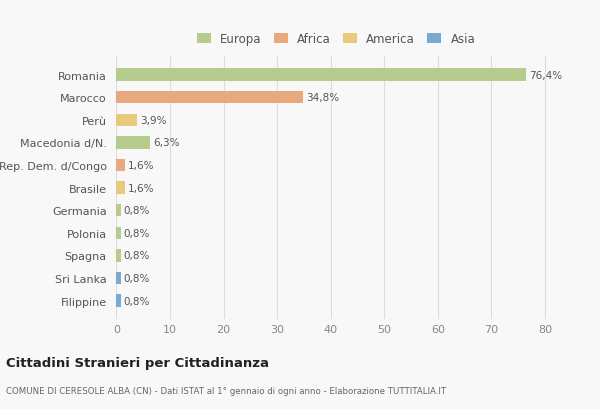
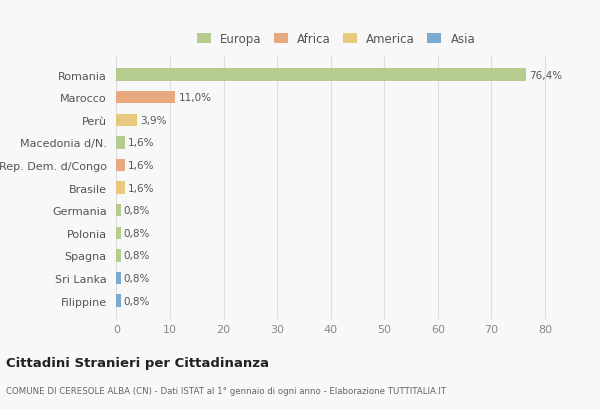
Marocco: 34,8% -> 11,0%
Macedonia d/N.: 6,3% -> 1,6%
